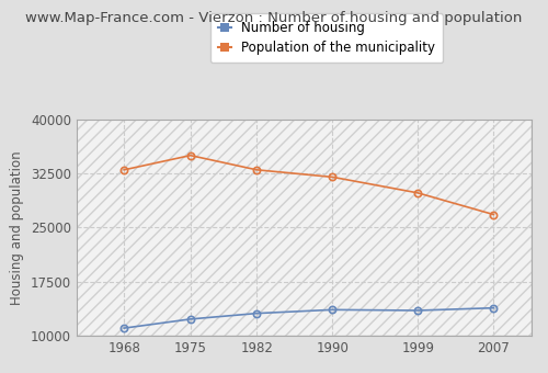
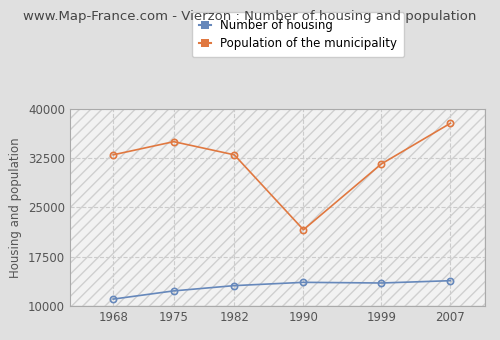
Population of the municipality/1990: 32000 -> 21600
Population of the municipality/1999: 29800 -> 31600
Population of the municipality/2007: 26800 -> 37800
